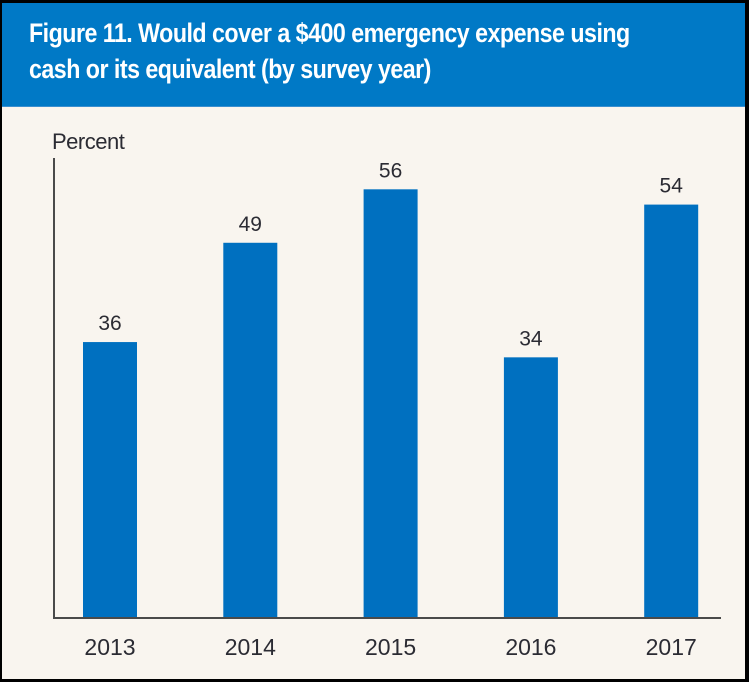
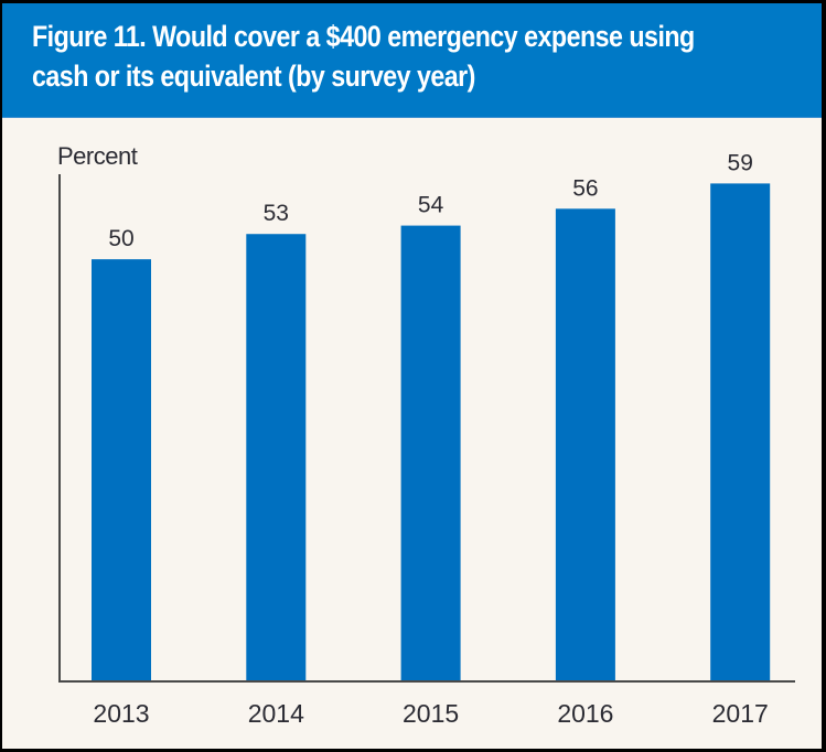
2013: 36 -> 50
2014: 49 -> 53
2015: 56 -> 54
2016: 34 -> 56
2017: 54 -> 59
